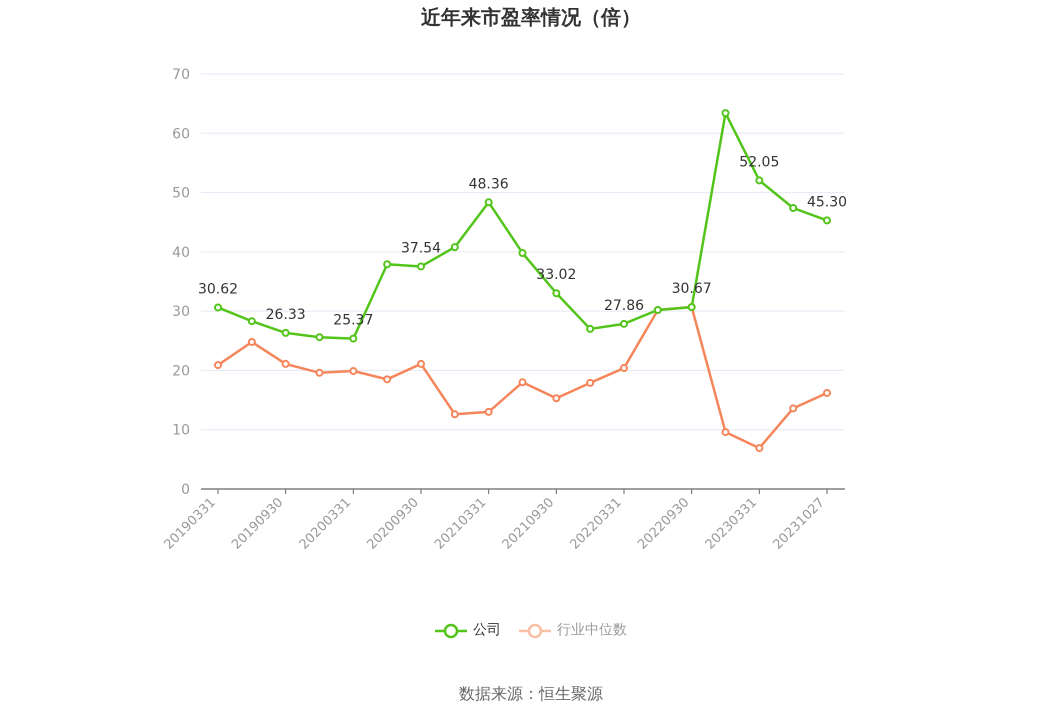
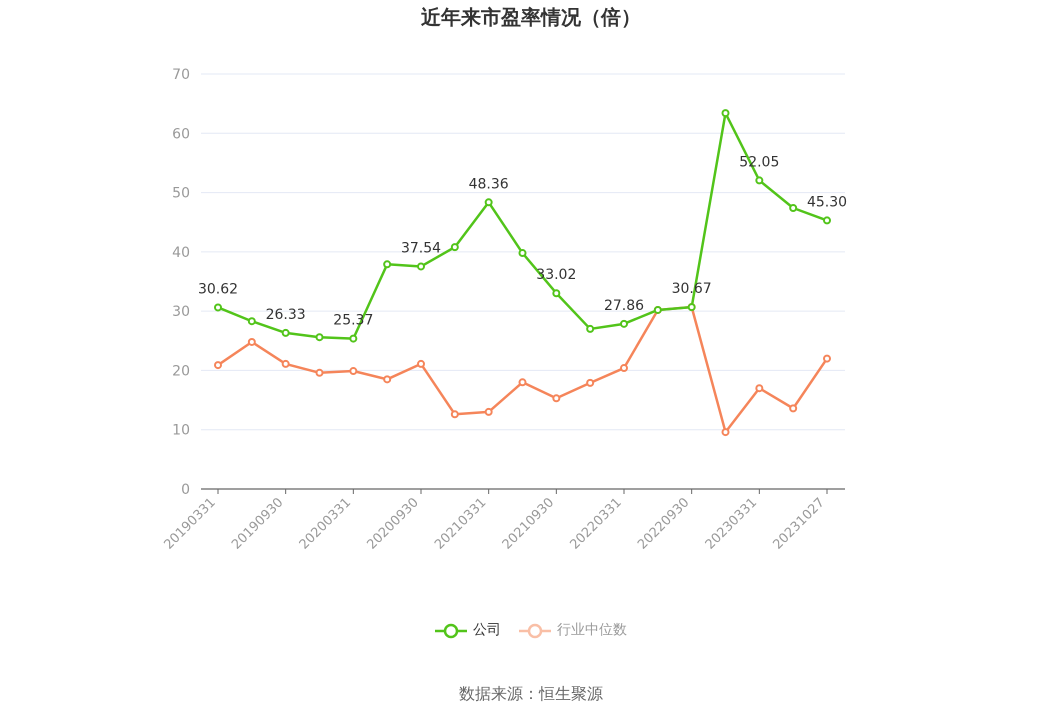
行业中位数/20230331: 7 -> 17
行业中位数/20231027: 16 -> 22
